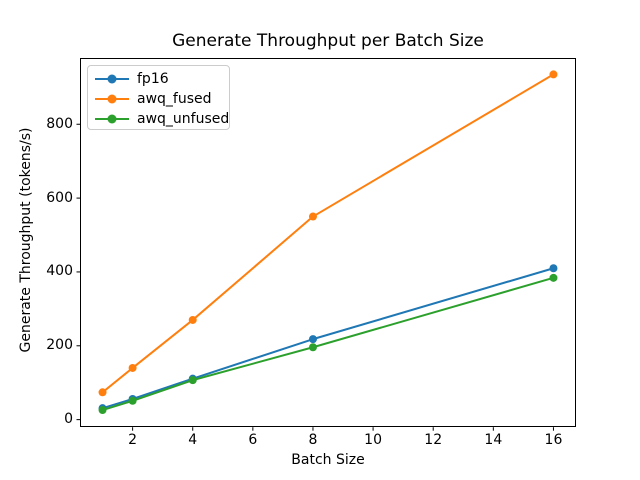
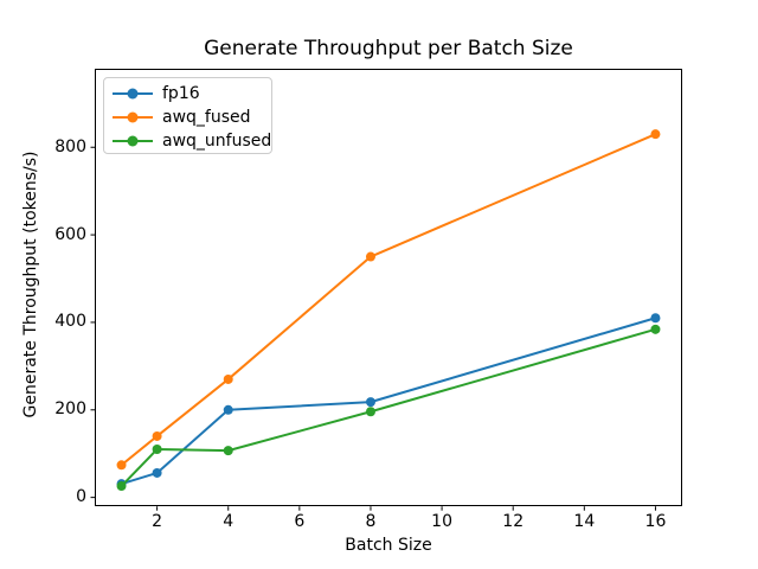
awq_unfused/2: 50 -> 110
fp16/4: 110 -> 200
awq_fused/16: 940 -> 830
